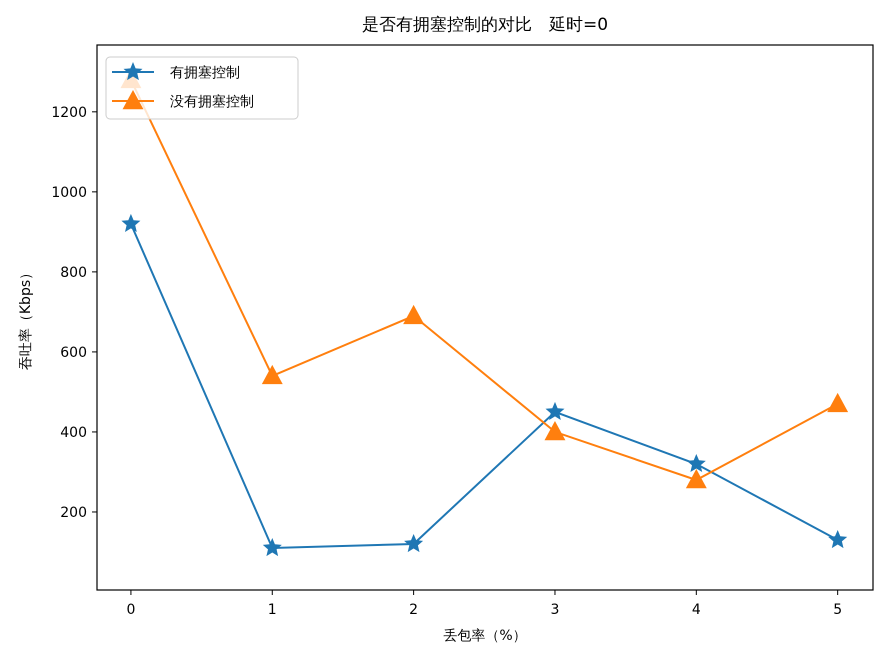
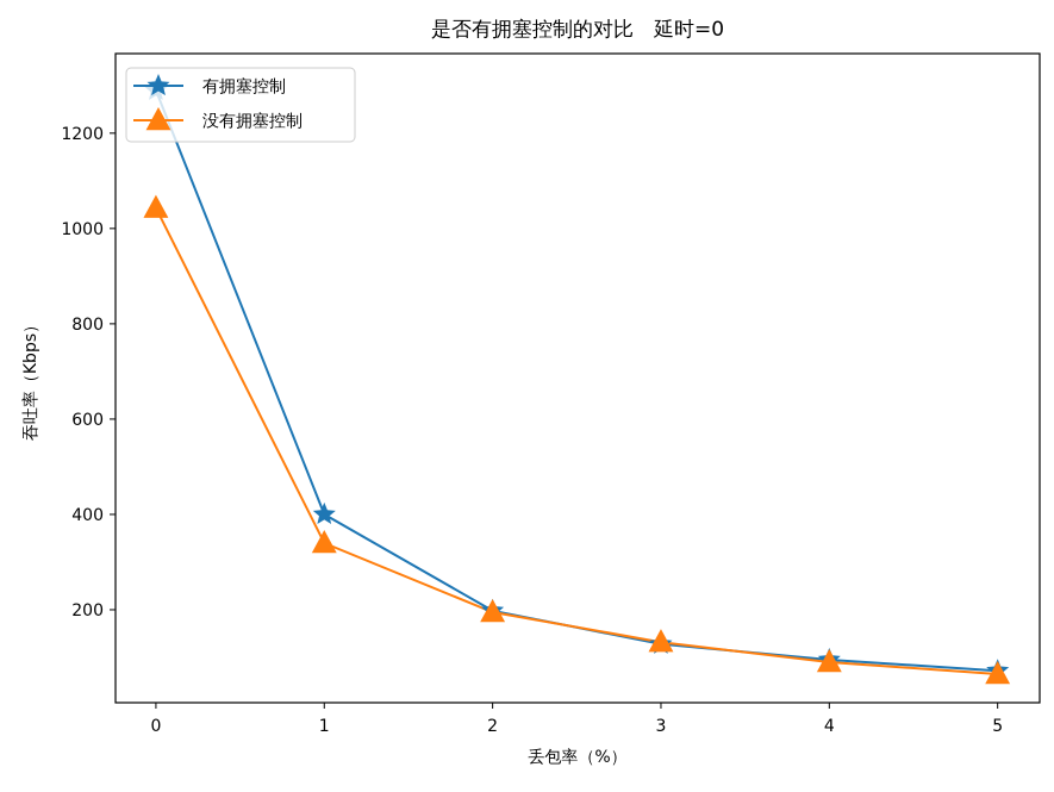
有拥塞控制/0: 920 -> 1290
没有拥塞控制/0: 1280 -> 1040
有拥塞控制/1: 110 -> 400
没有拥塞控制/1: 540 -> 340
有拥塞控制/2: 120 -> 200
没有拥塞控制/2: 690 -> 200
有拥塞控制/3: 450 -> 130
没有拥塞控制/3: 400 -> 130
有拥塞控制/4: 320 -> 100
没有拥塞控制/4: 280 -> 90
有拥塞控制/5: 130 -> 70
没有拥塞控制/5: 470 -> 60
